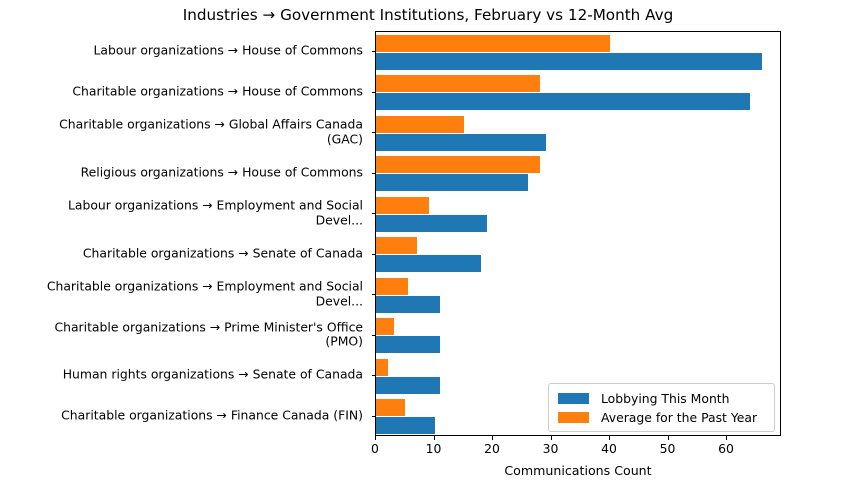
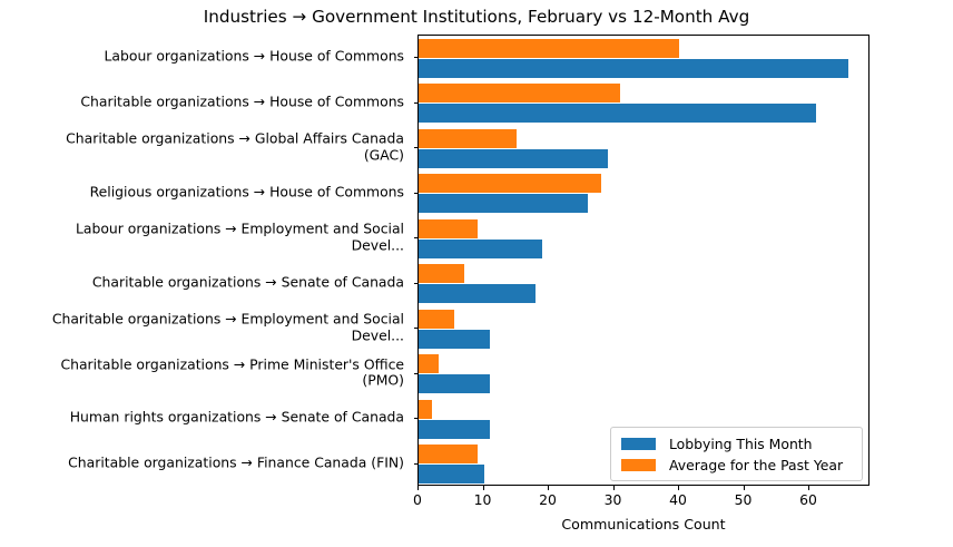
Lobbying This Month/Charitable organizations → House of Commons: 64 -> 61
Average for the Past Year/Charitable organizations → House of Commons: 28 -> 31
Average for the Past Year/Charitable organizations → Finance Canada (FIN): 5 -> 9
